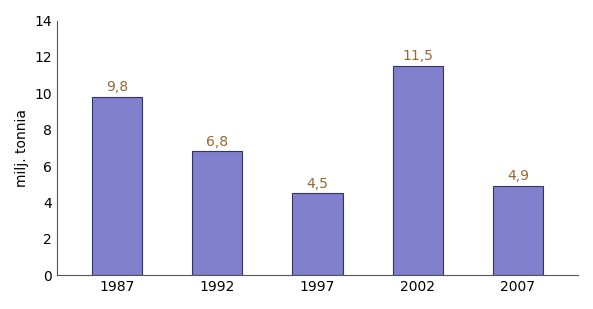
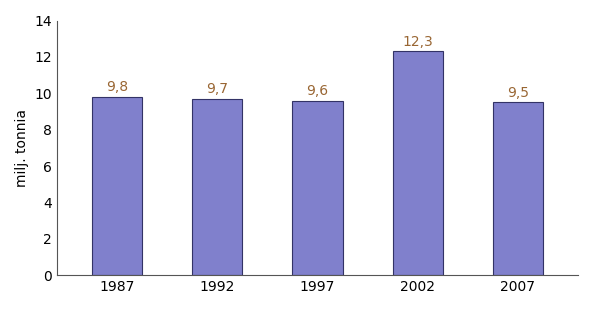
1992: 6,8 -> 9,7
1997: 4,5 -> 9,6
2002: 11,5 -> 12,3
2007: 4,9 -> 9,5
